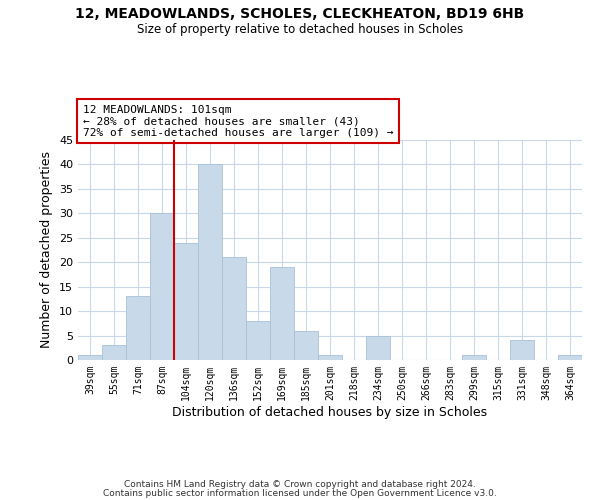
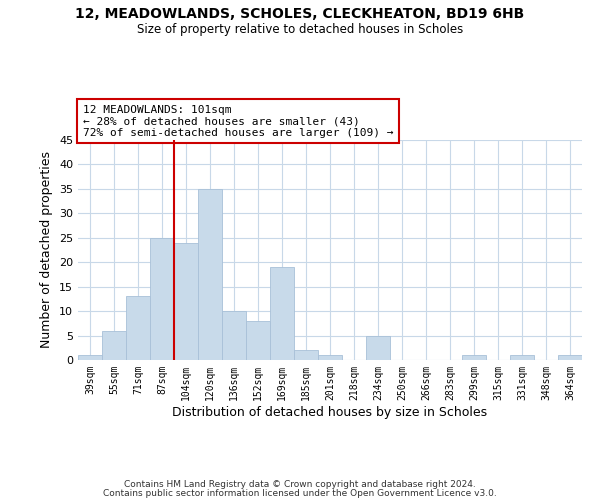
55sqm: 3 -> 6
87sqm: 30 -> 25
120sqm: 40 -> 35
136sqm: 21 -> 10
185sqm: 6 -> 2
331sqm: 4 -> 1
